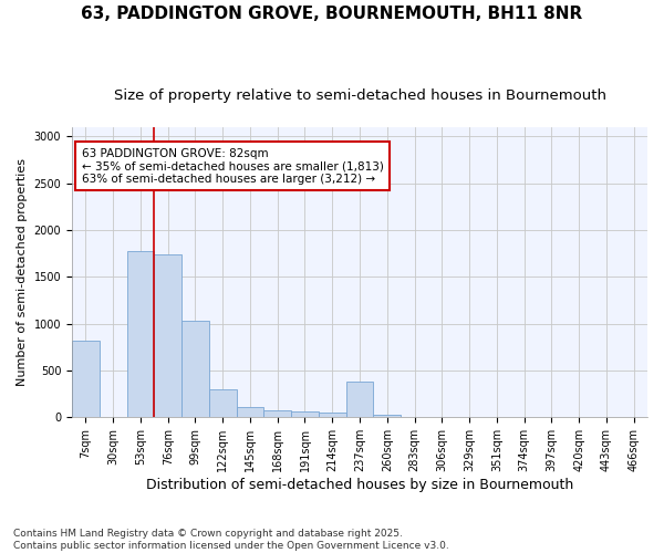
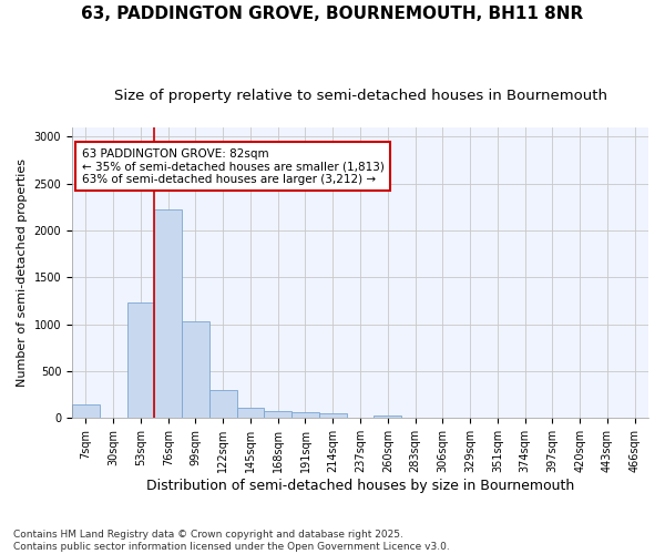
7sqm: 820 -> 150
53sqm: 1780 -> 1230
76sqm: 1740 -> 2230
237sqm: 380 -> 0
